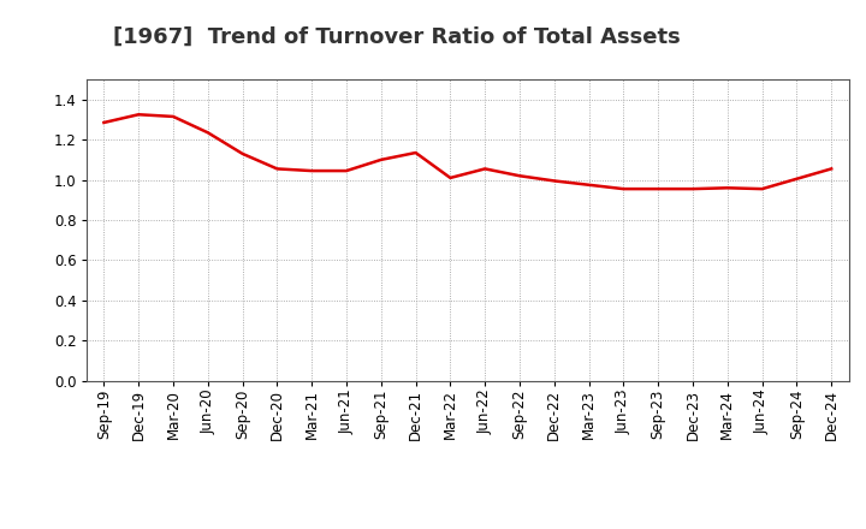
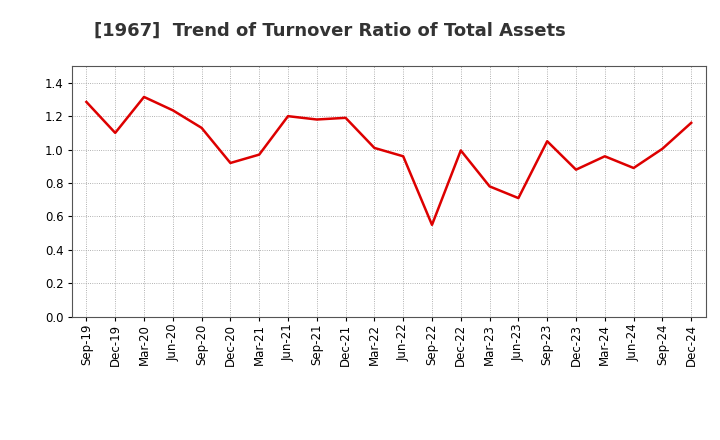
Dec-19: 1.32 -> 1.10
Dec-20: 1.05 -> 0.92
Mar-21: 1.04 -> 0.97
Jun-21: 1.04 -> 1.20
Sep-21: 1.10 -> 1.18
Dec-21: 1.14 -> 1.19
Jun-22: 1.05 -> 0.96
Sep-22: 1.02 -> 0.55
Mar-23: 0.97 -> 0.78
Jun-23: 0.95 -> 0.71
Sep-23: 0.95 -> 1.05
Dec-23: 0.95 -> 0.88
Jun-24: 0.95 -> 0.89
Dec-24: 1.05 -> 1.16
